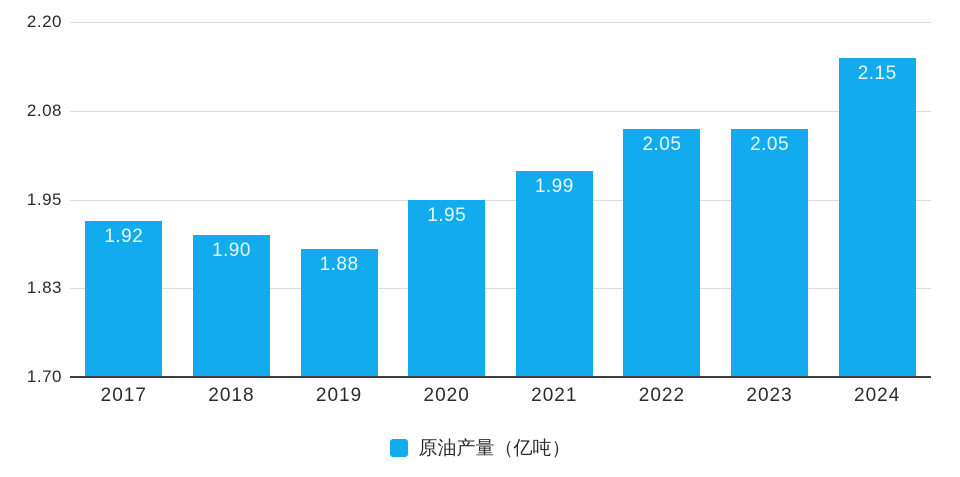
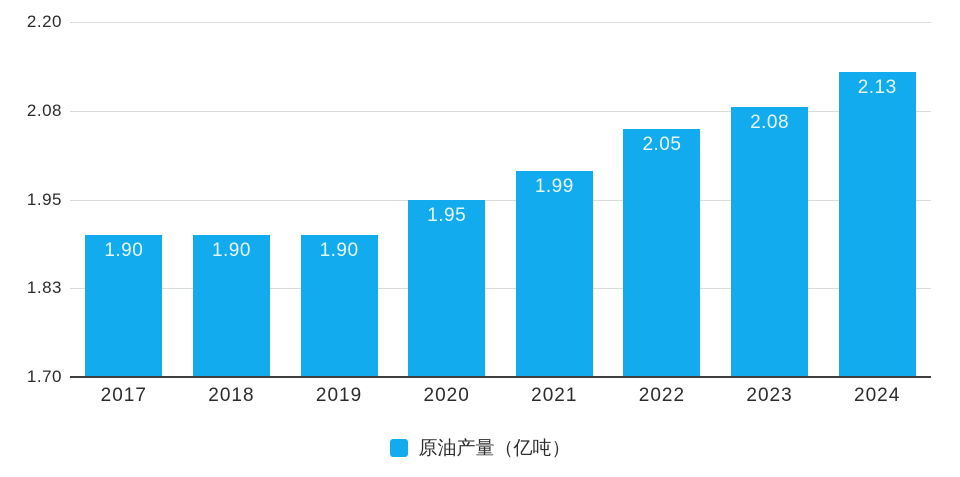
2017: 1.92 -> 1.90
2019: 1.88 -> 1.90
2023: 2.05 -> 2.08
2024: 2.15 -> 2.13
